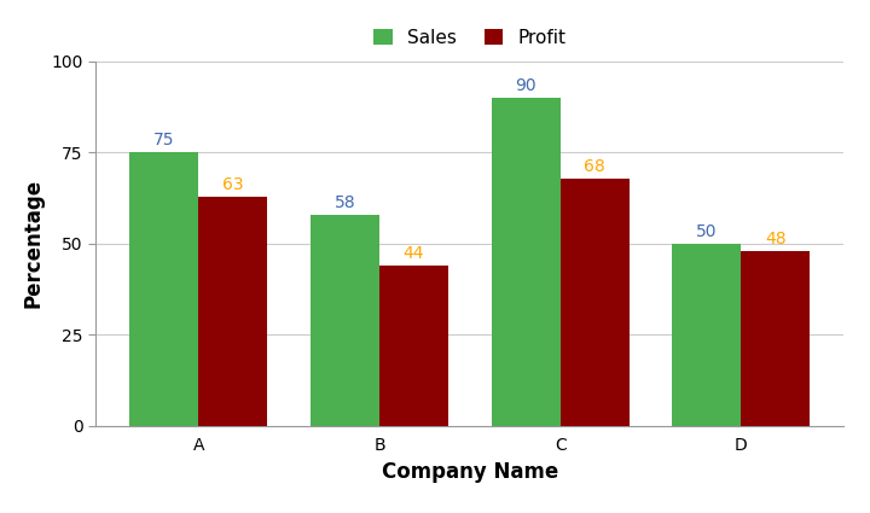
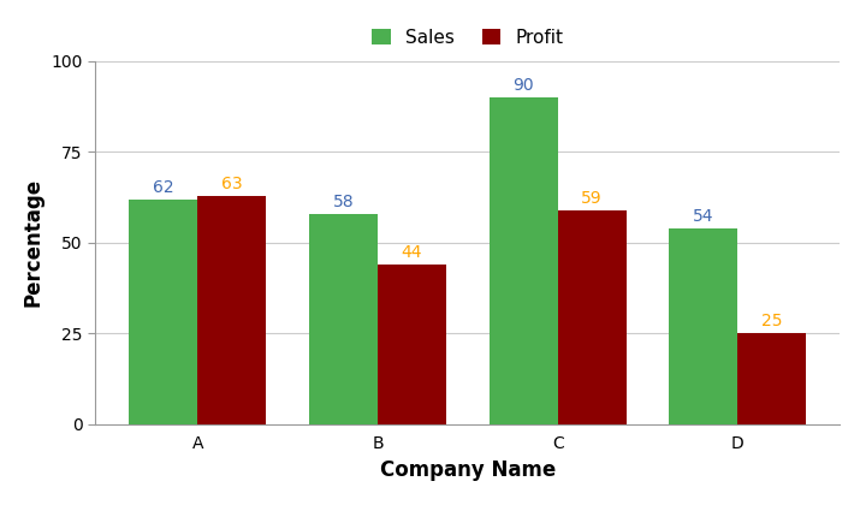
Sales/A: 75 -> 62
Profit/C: 68 -> 59
Sales/D: 50 -> 54
Profit/D: 48 -> 25
